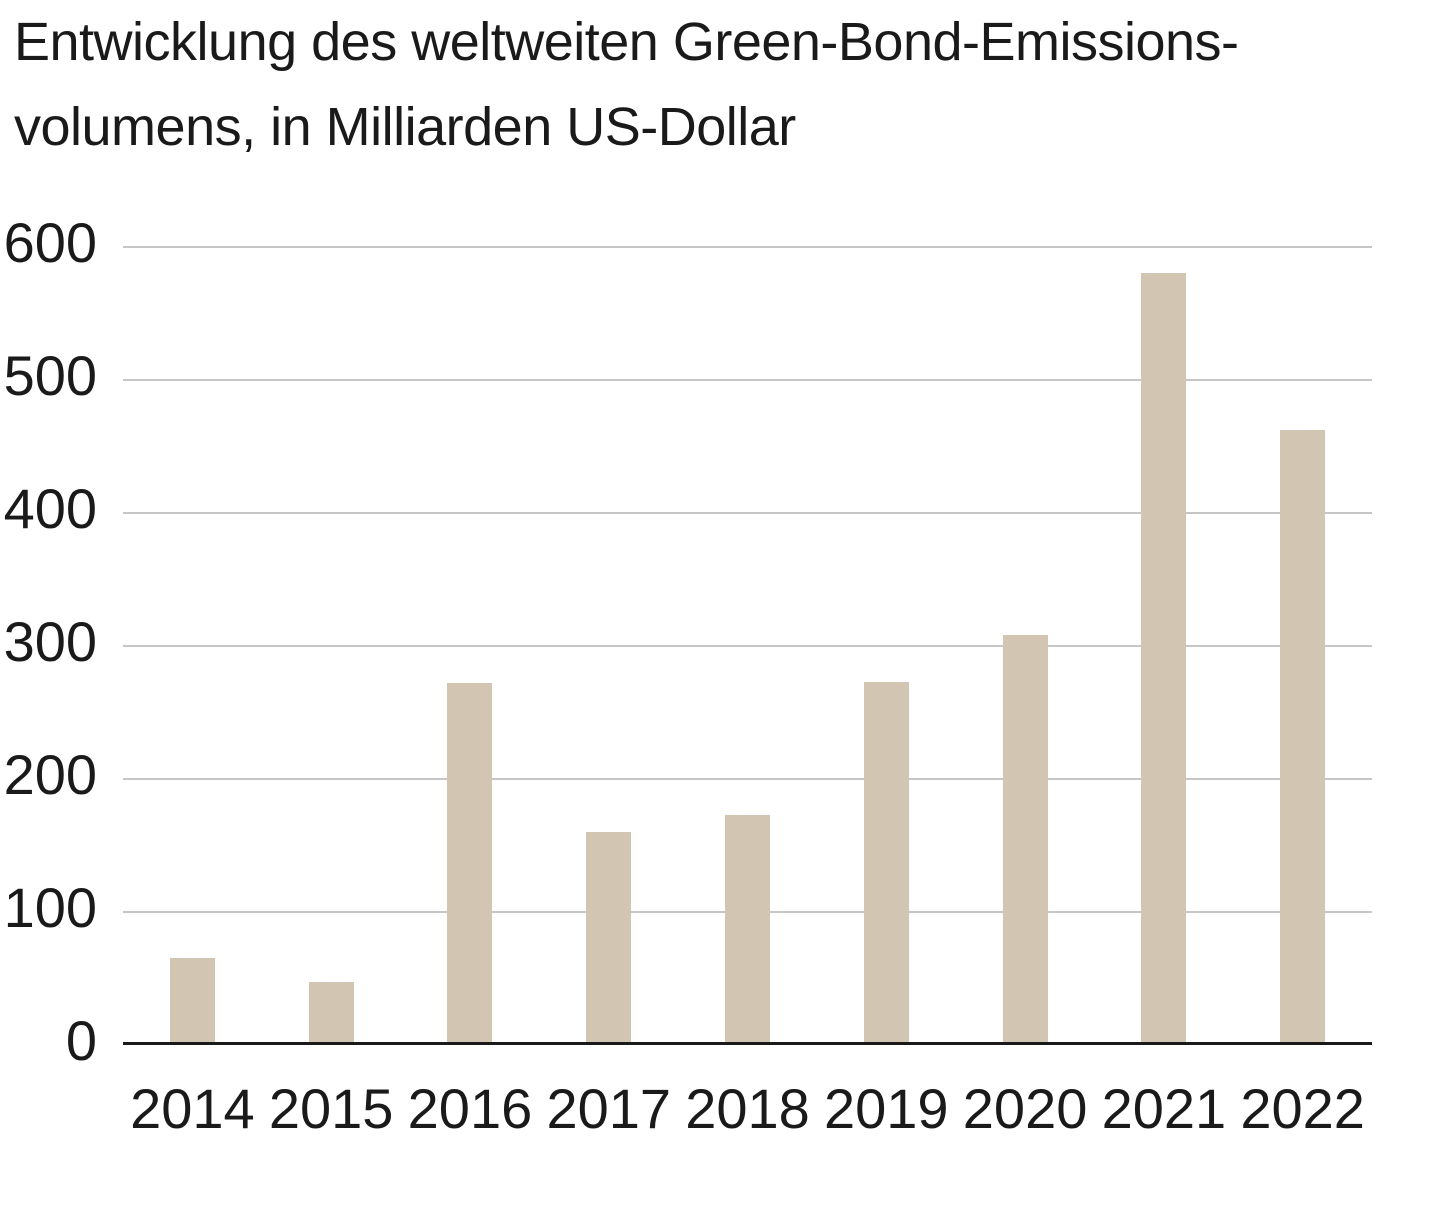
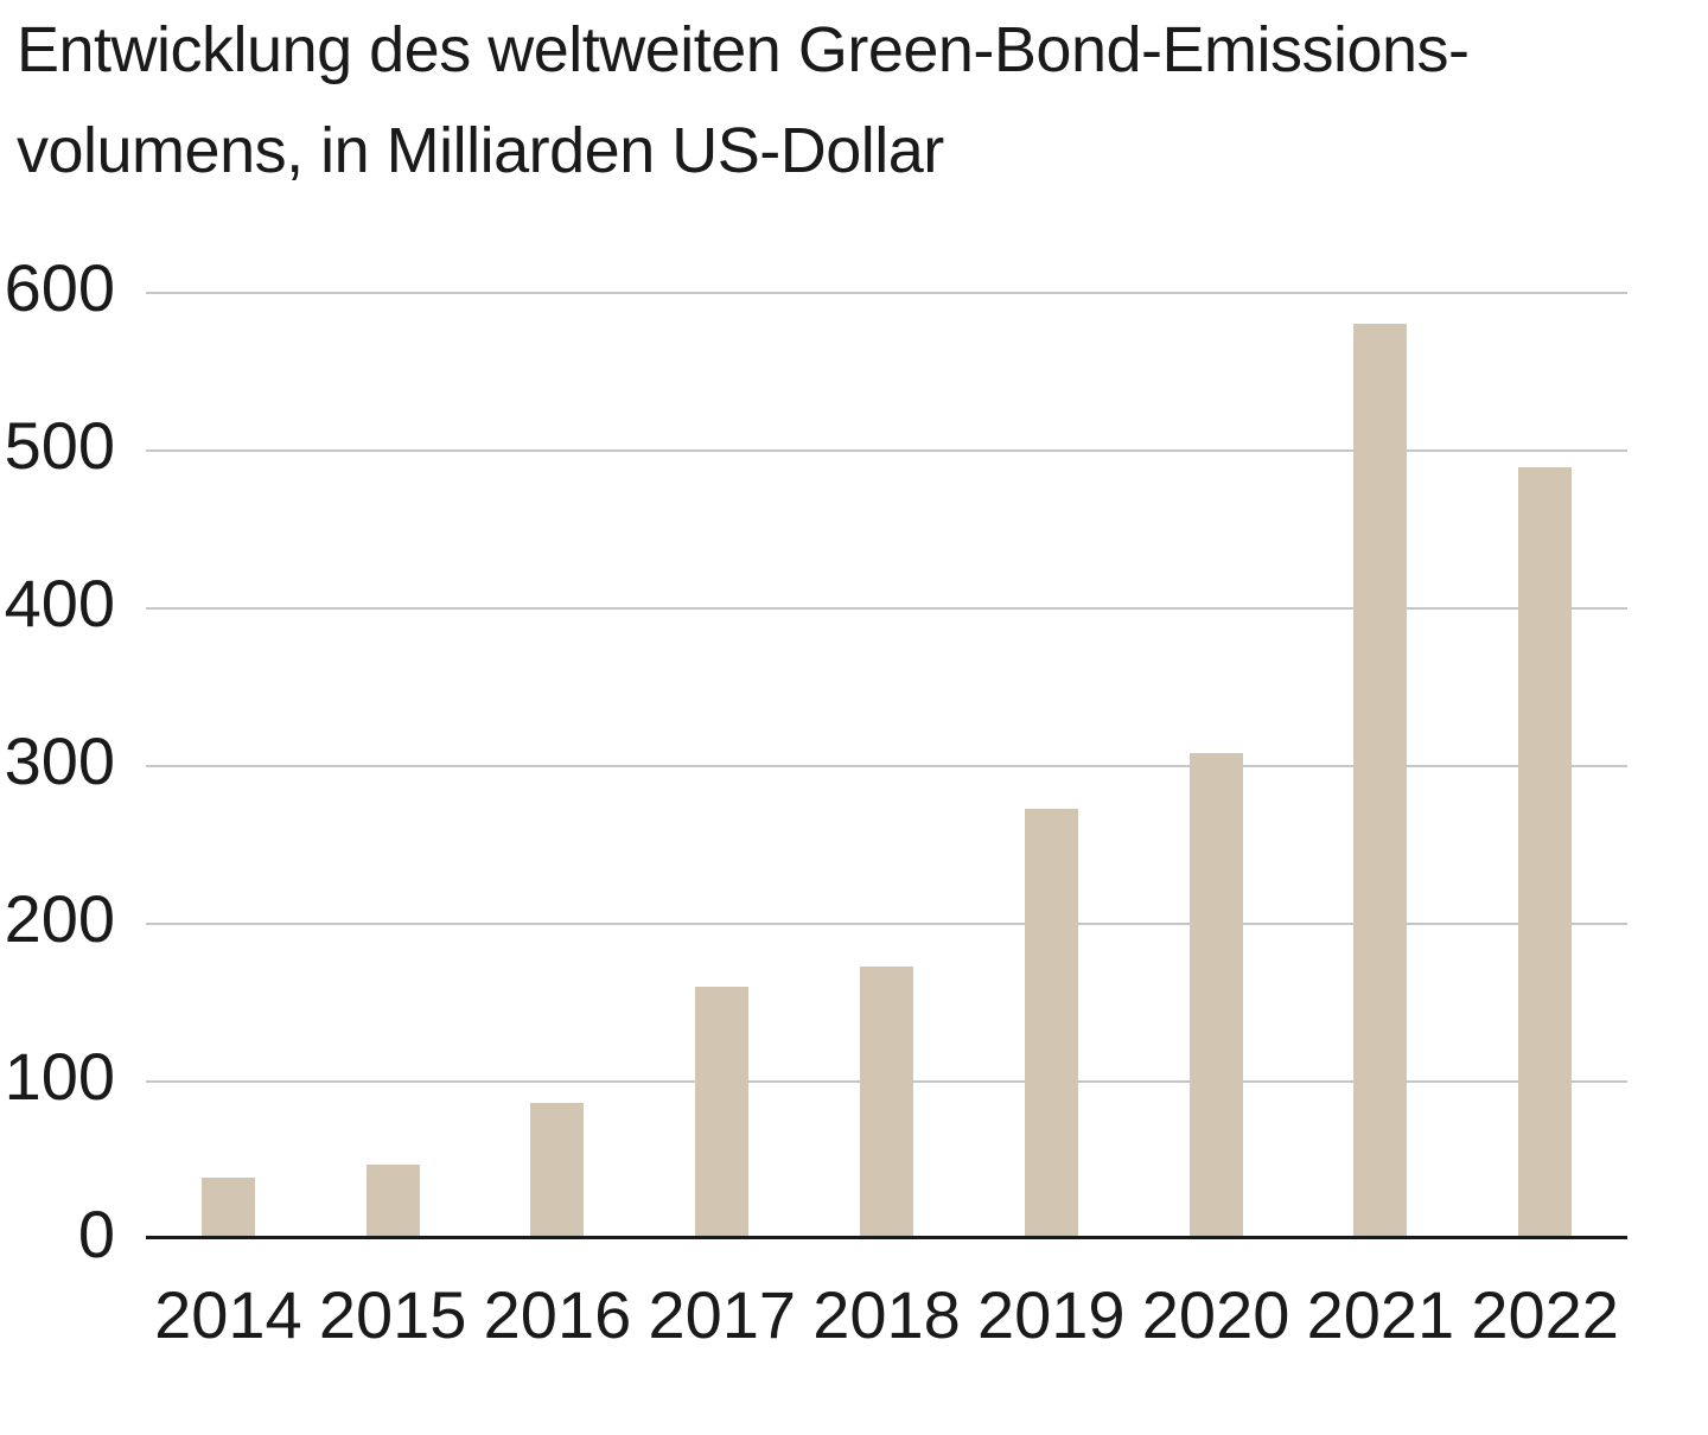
2014: 63 -> 37
2016: 270 -> 84
2022: 460 -> 487
